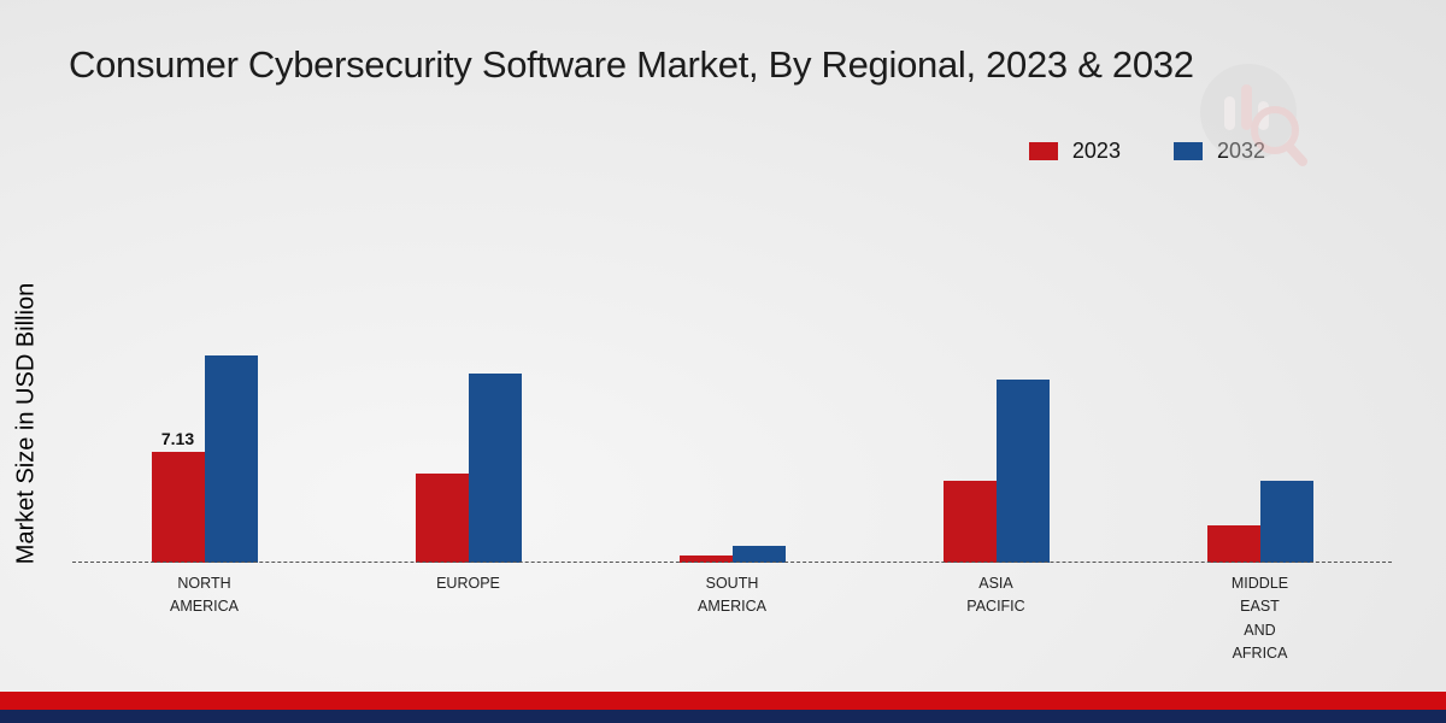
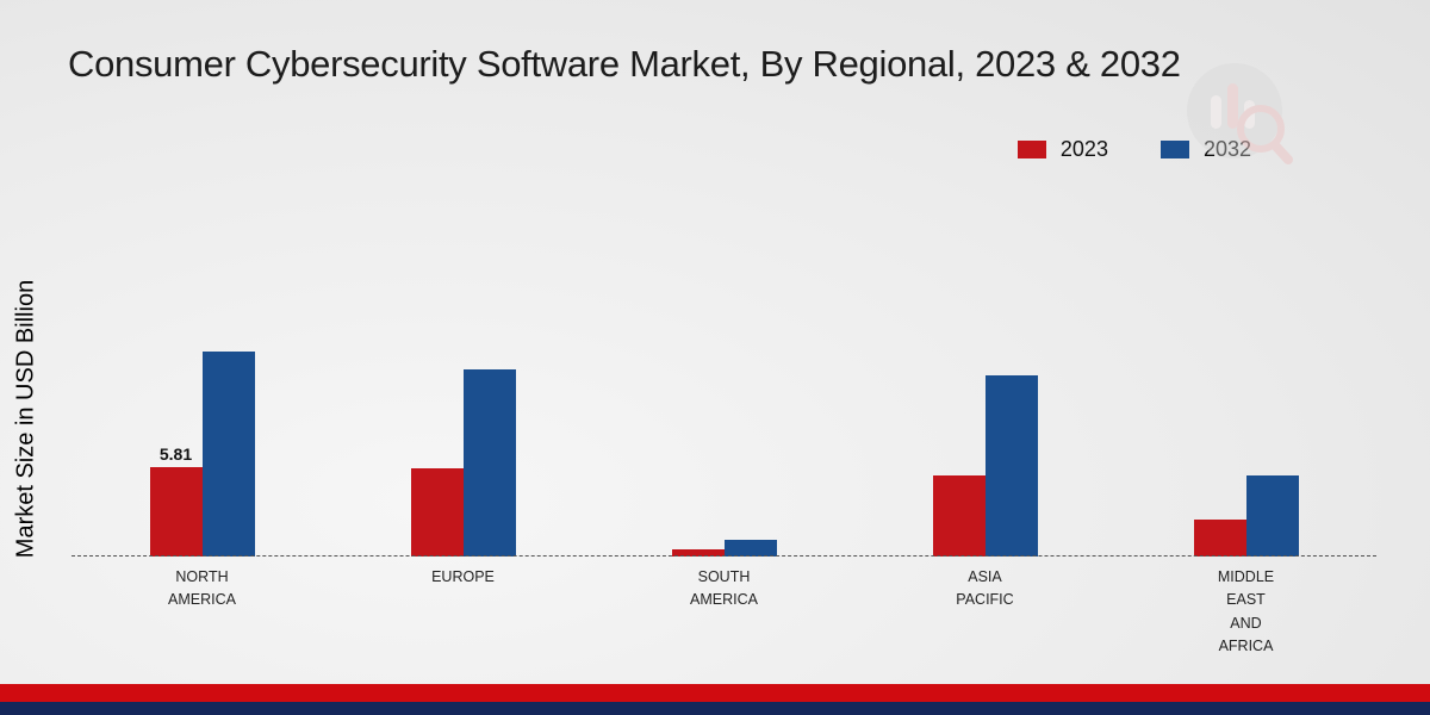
2023/NORTH AMERICA: 7.13 -> 5.81
